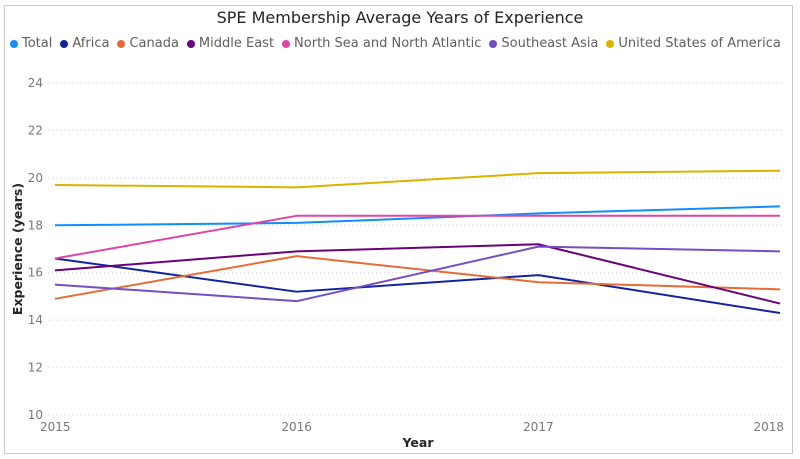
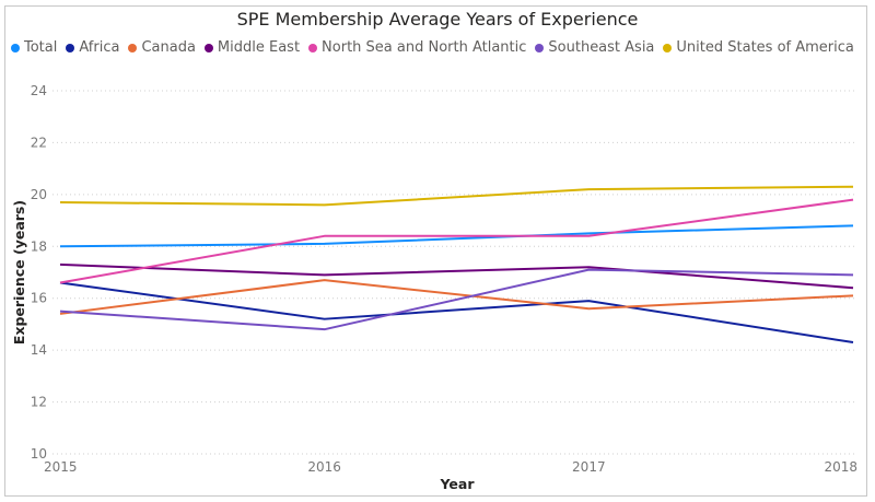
Canada/2015: 14.9 -> 15.4
Middle East/2015: 16.1 -> 17.3
Canada/2018: 15.3 -> 16.1
Middle East/2018: 14.7 -> 16.4
North Sea and North Atlantic/2018: 18.4 -> 19.8
